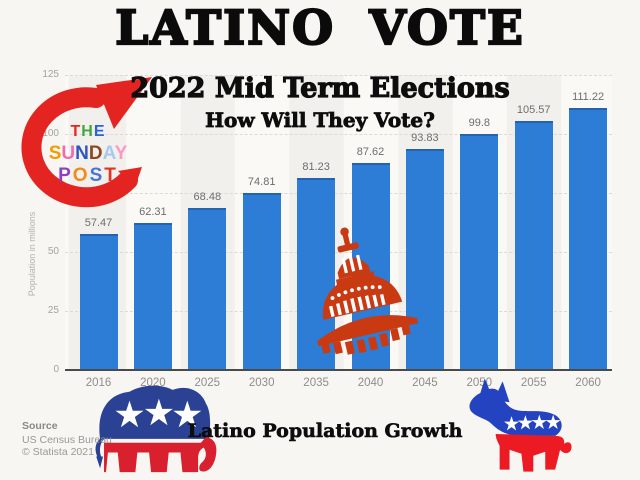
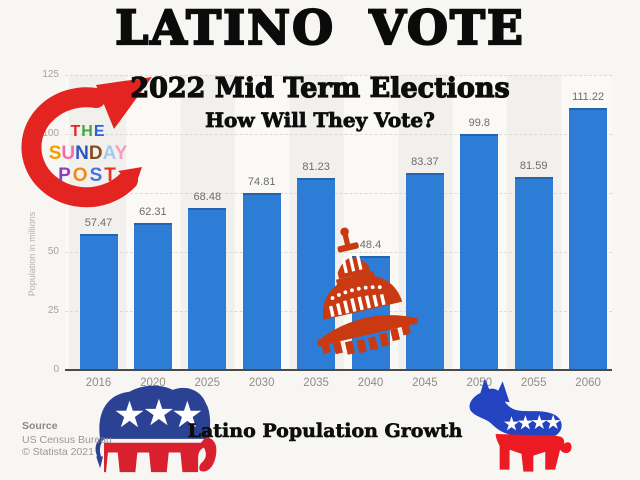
2040: 87.62 -> 48.4
2045: 93.83 -> 83.37
2055: 105.57 -> 81.59
